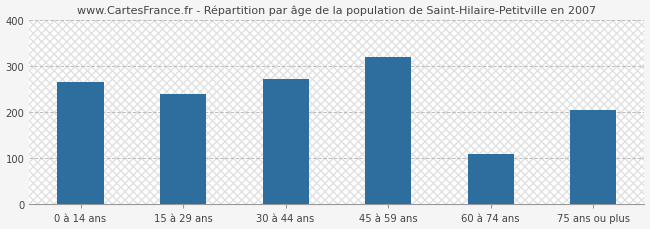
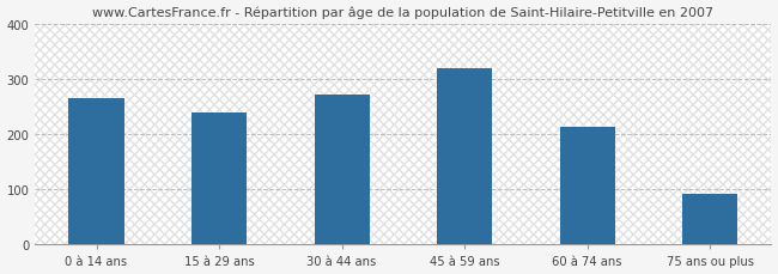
60 à 74 ans: 110 -> 213
75 ans ou plus: 205 -> 92
